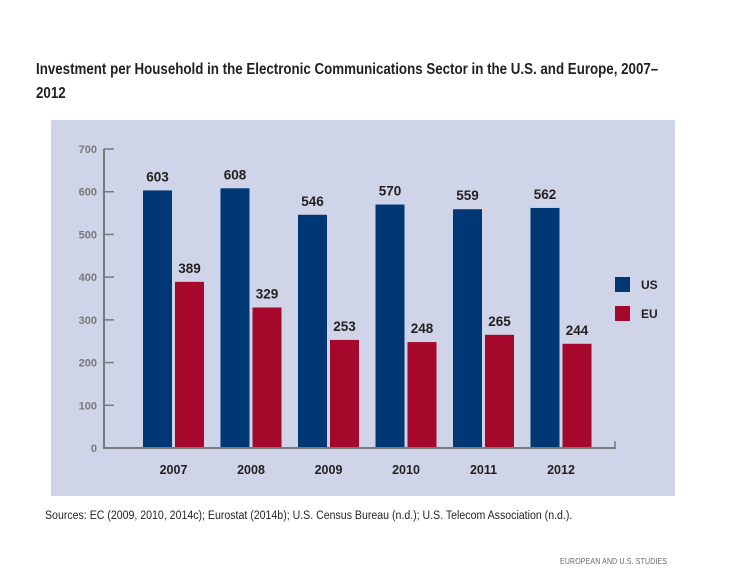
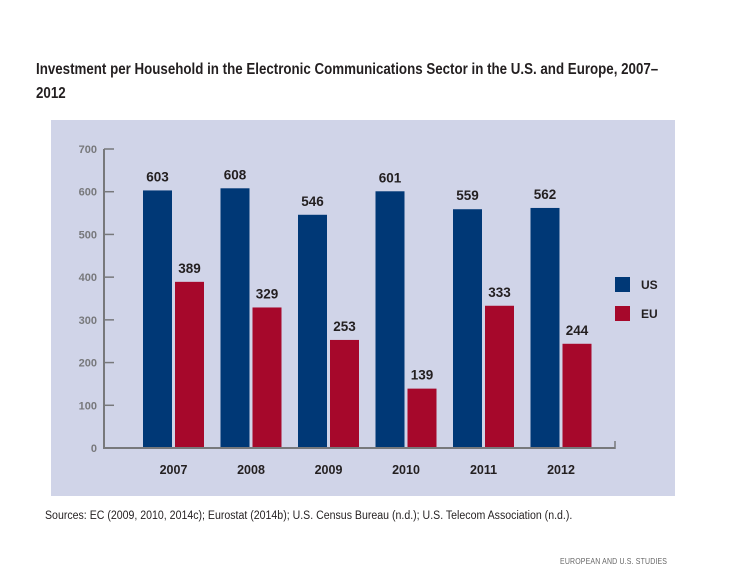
US/2010: 570 -> 601
EU/2010: 248 -> 139
EU/2011: 265 -> 333
